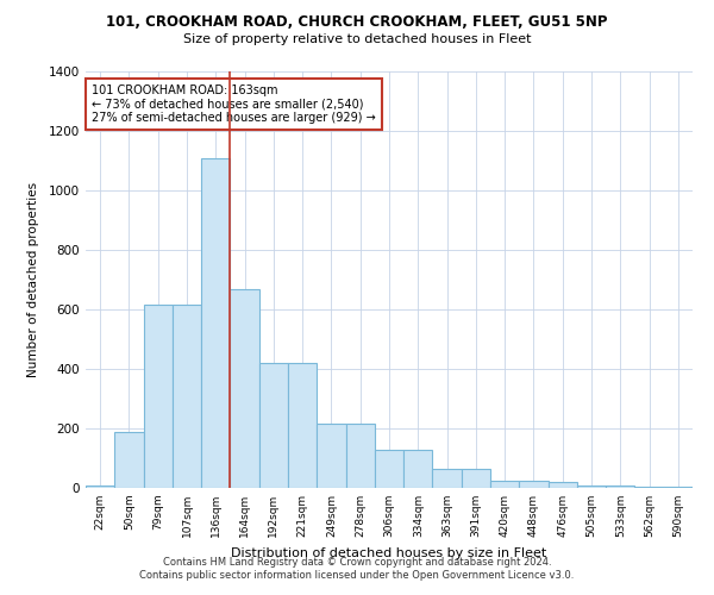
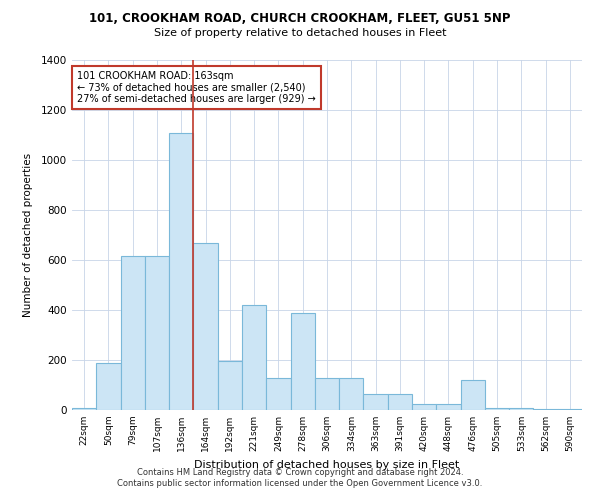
192sqm: 420 -> 195
249sqm: 215 -> 130
278sqm: 215 -> 390
476sqm: 20 -> 120
